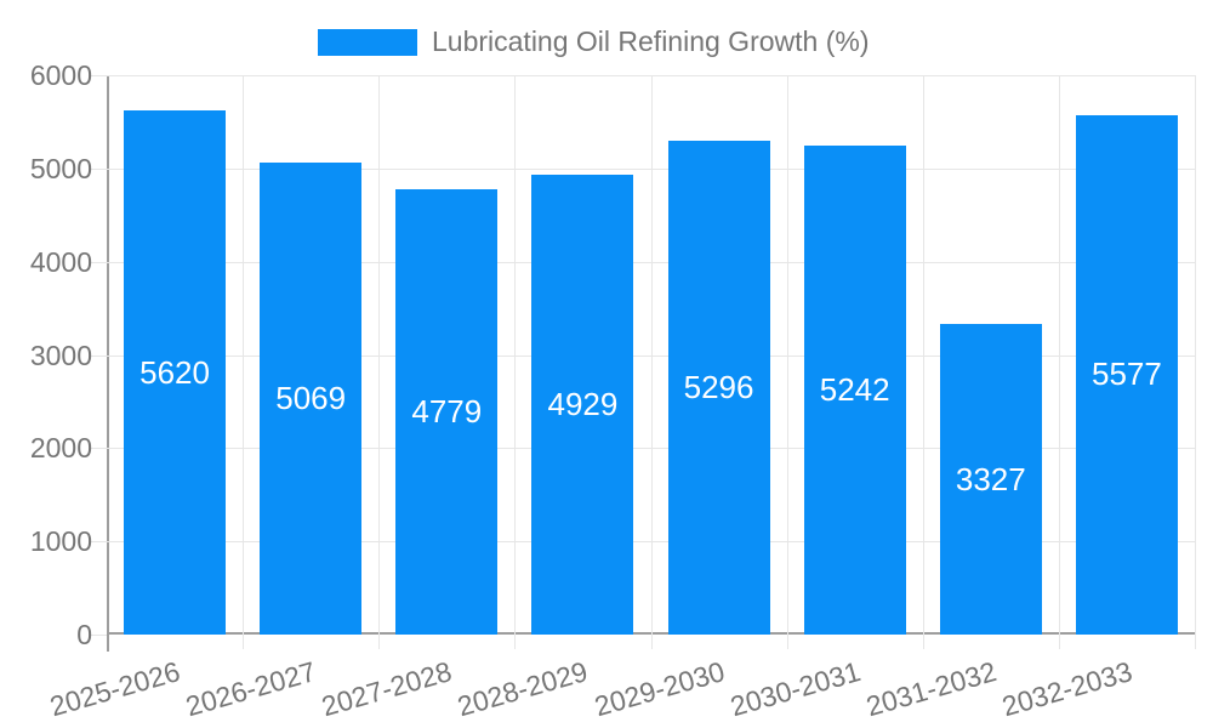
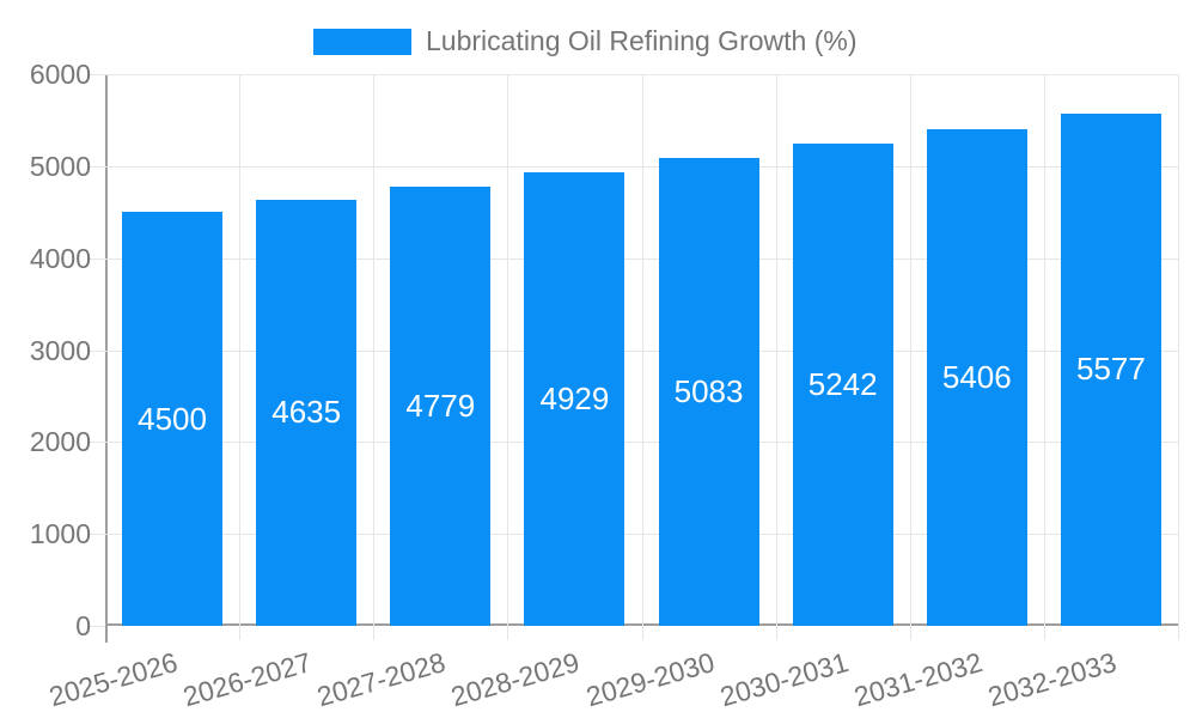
2025-2026: 5620 -> 4500
2026-2027: 5069 -> 4635
2029-2030: 5296 -> 5083
2031-2032: 3327 -> 5406
